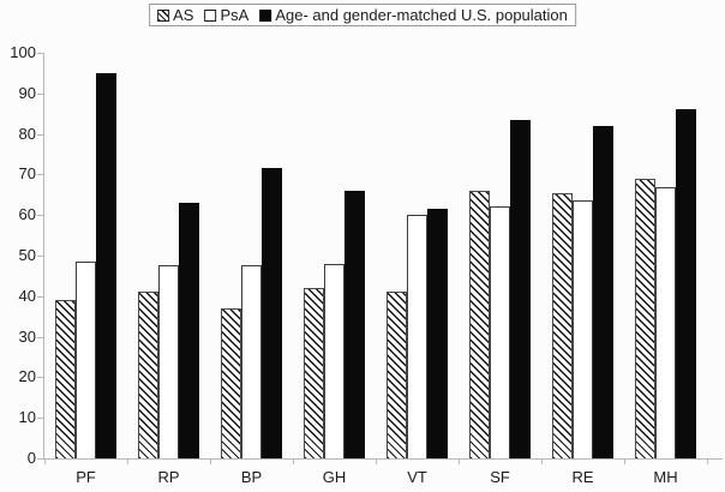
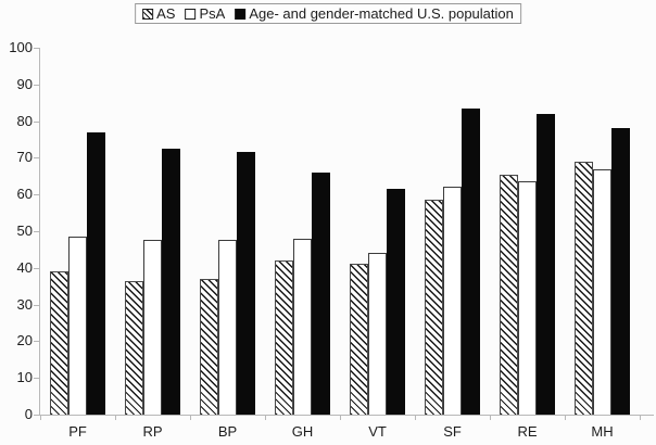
Age- and gender-matched U.S. population/PF: 95 -> 77
AS/RP: 41 -> 36
Age- and gender-matched U.S. population/RP: 63 -> 72
PsA/VT: 60 -> 44
AS/SF: 66 -> 58
Age- and gender-matched U.S. population/MH: 86 -> 78
